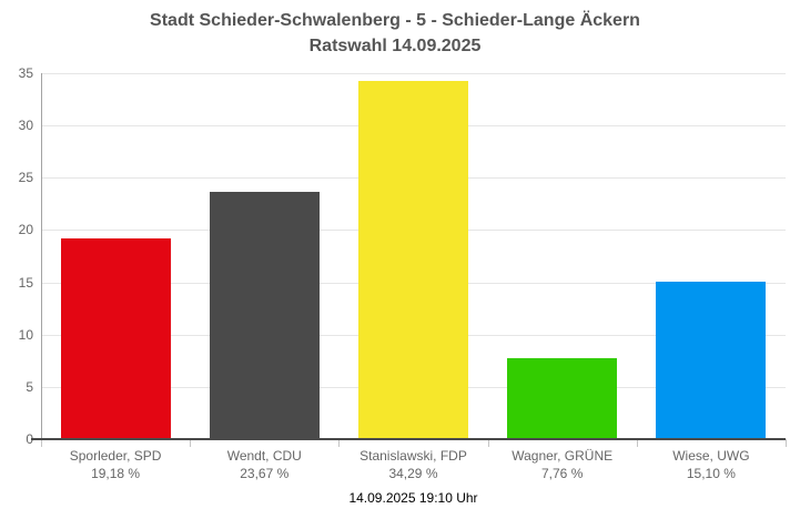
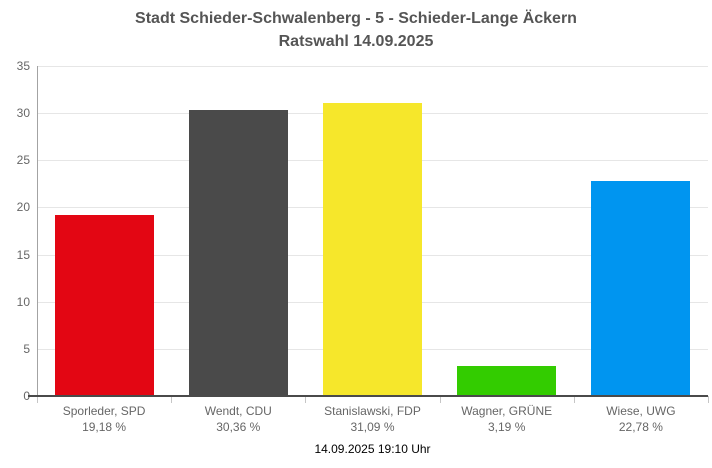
Wendt, CDU: 23,67 -> 30,36
Stanislawski, FDP: 34,29 -> 31,09
Wagner, GRÜNE: 7,76 -> 3,19
Wiese, UWG: 15,10 -> 22,78
